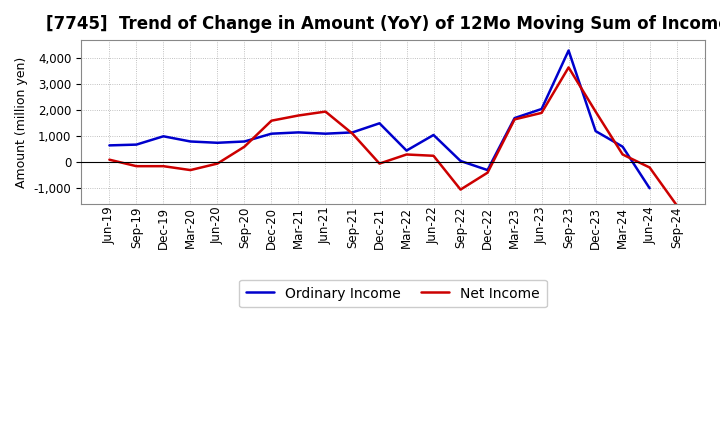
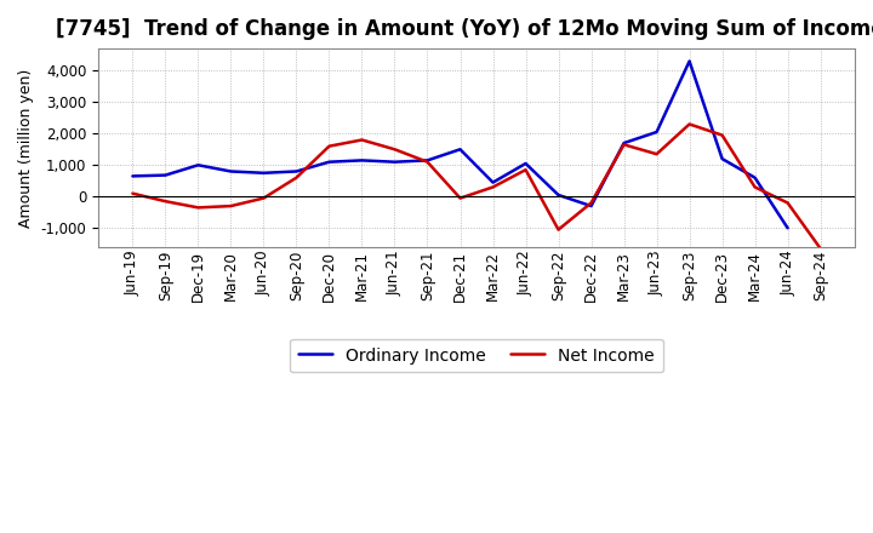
Net Income/Dec-19: -150 -> -350
Net Income/Jun-21: 1,950 -> 1,500
Net Income/Jun-22: 250 -> 850
Net Income/Dec-22: -400 -> -200
Net Income/Jun-23: 1,900 -> 1,350
Net Income/Sep-23: 3,650 -> 2,300
